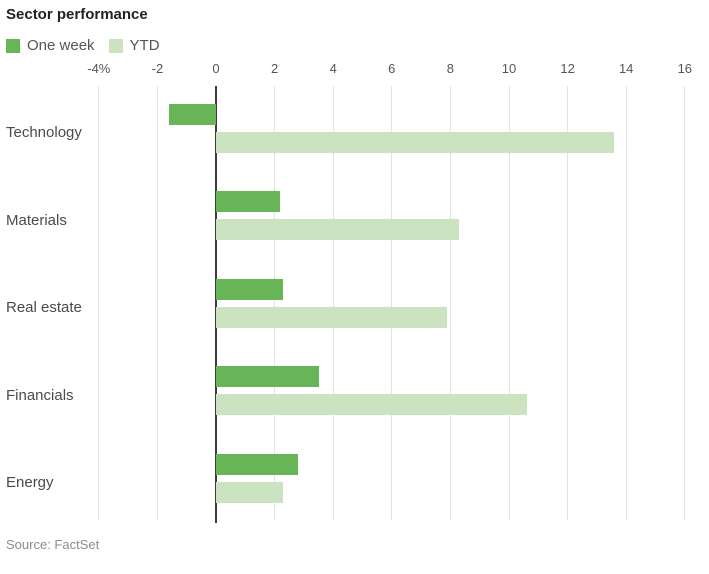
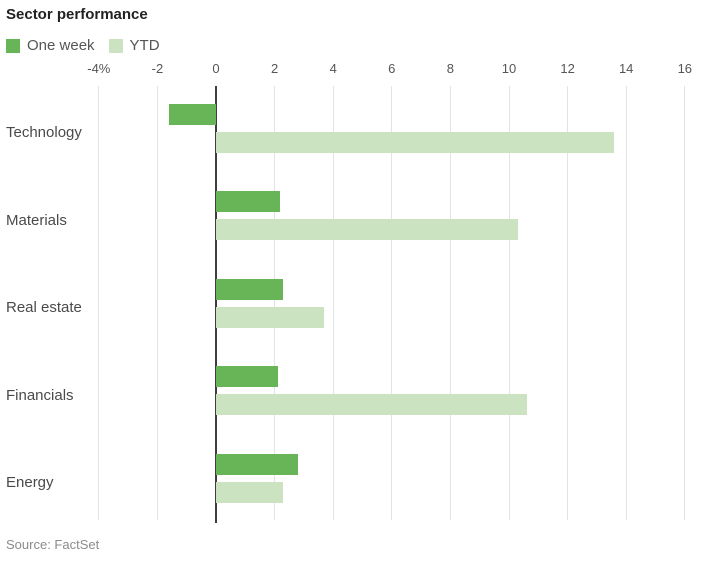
YTD/Materials: 8.3 -> 10.3
YTD/Real estate: 7.9 -> 3.7
One week/Financials: 3.5 -> 2.1
